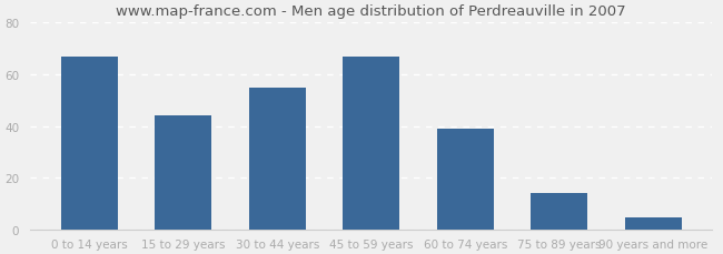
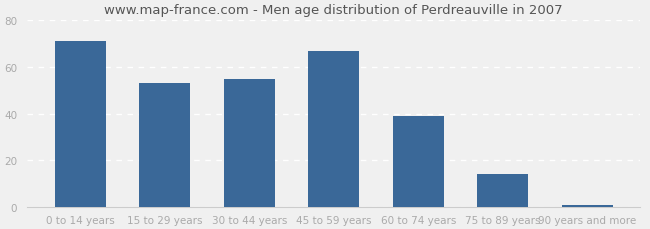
0 to 14 years: 67 -> 71
15 to 29 years: 44 -> 53
90 years and more: 5 -> 1
